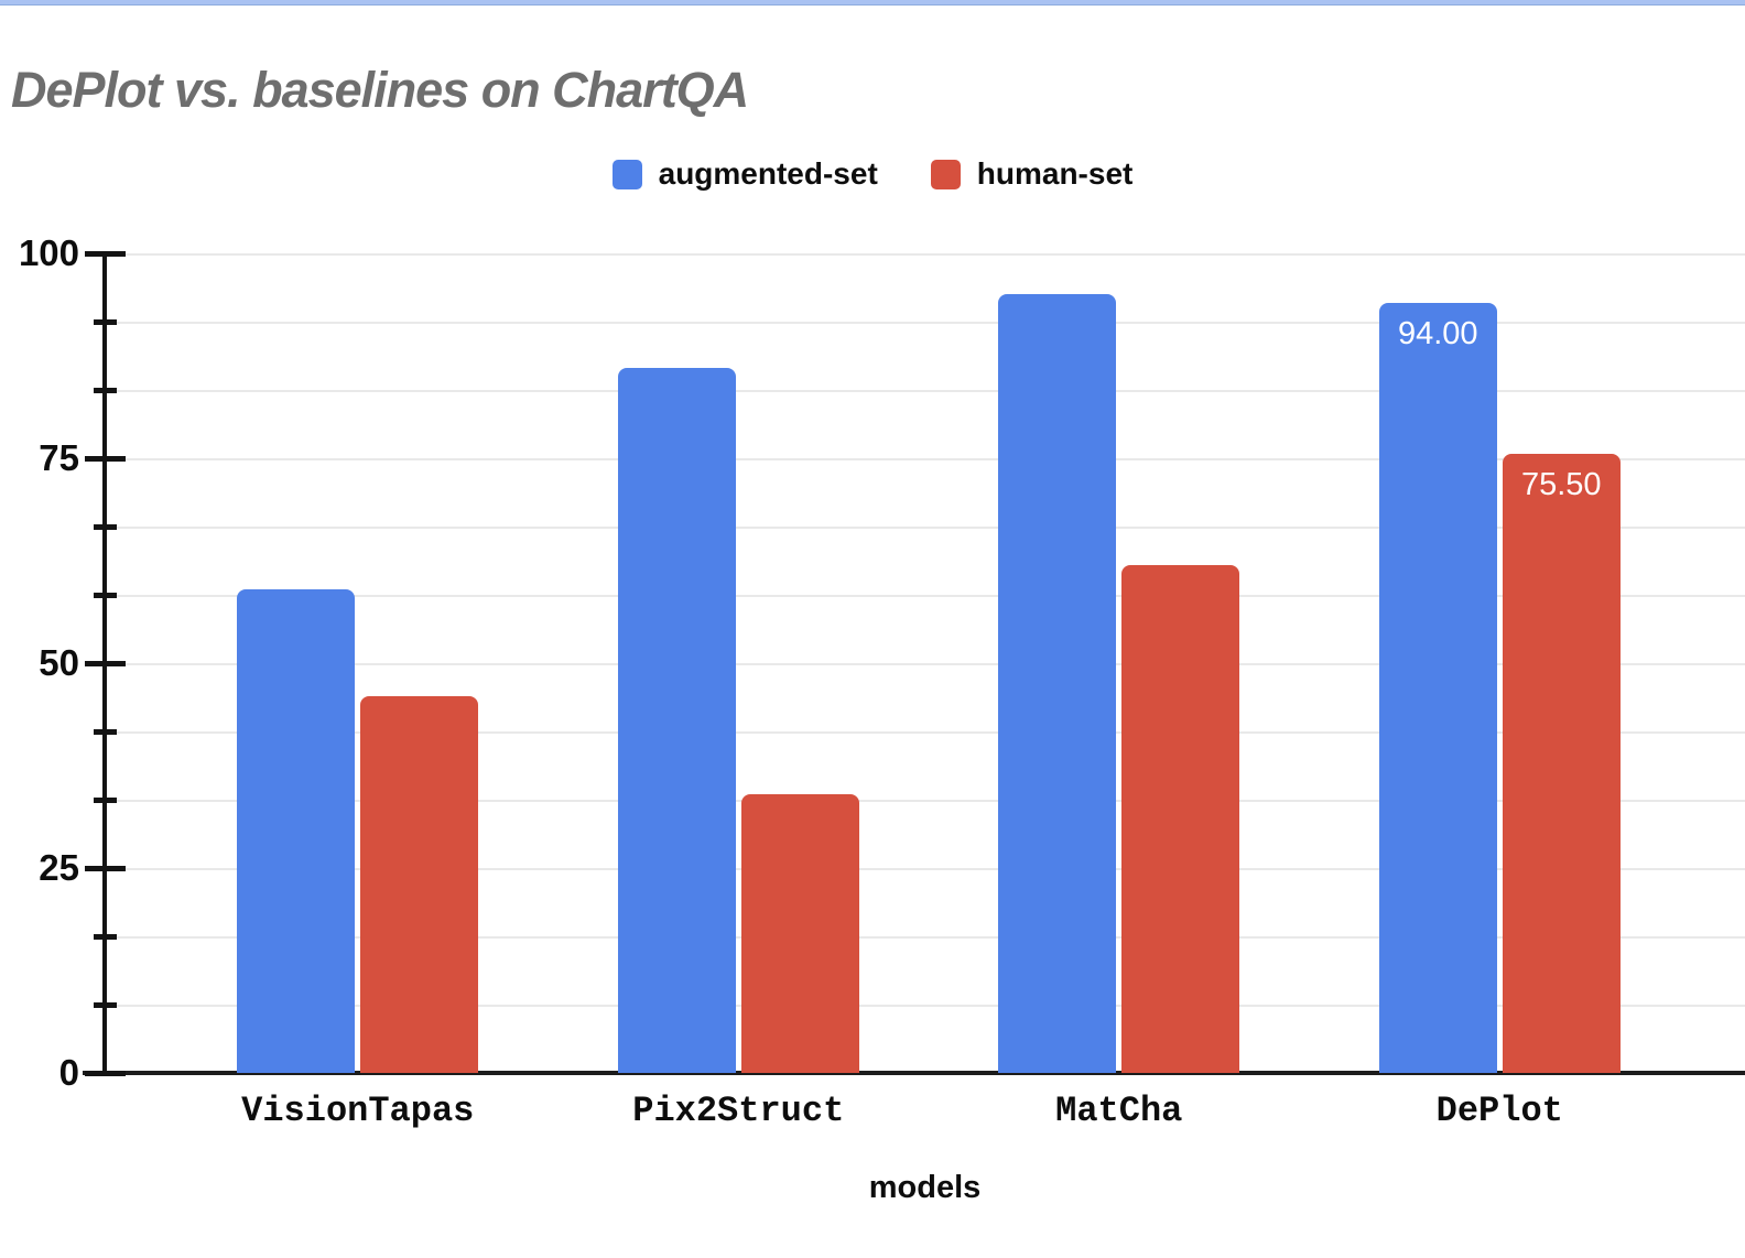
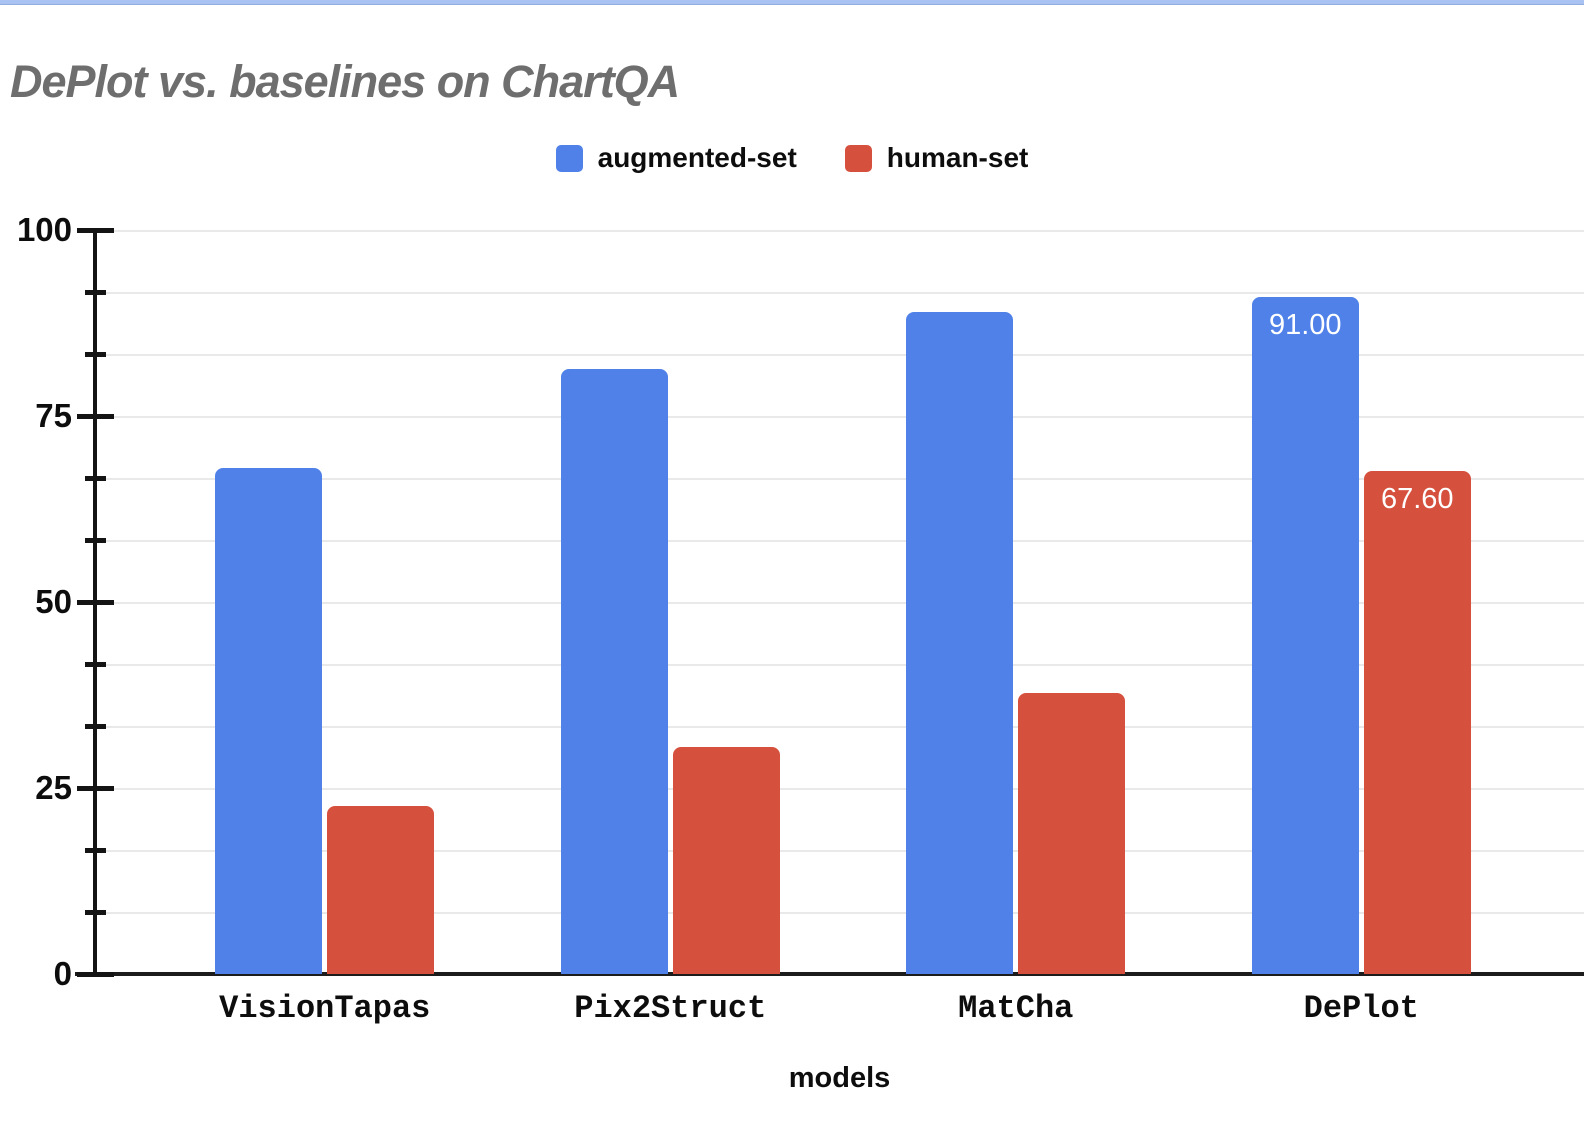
augmented-set/VisionTapas: 59 -> 68
human-set/VisionTapas: 46 -> 23
augmented-set/Pix2Struct: 86 -> 81
human-set/Pix2Struct: 34 -> 30
augmented-set/MatCha: 95 -> 89
human-set/MatCha: 62 -> 38
augmented-set/DePlot: 94.00 -> 91.00
human-set/DePlot: 75.50 -> 67.60
